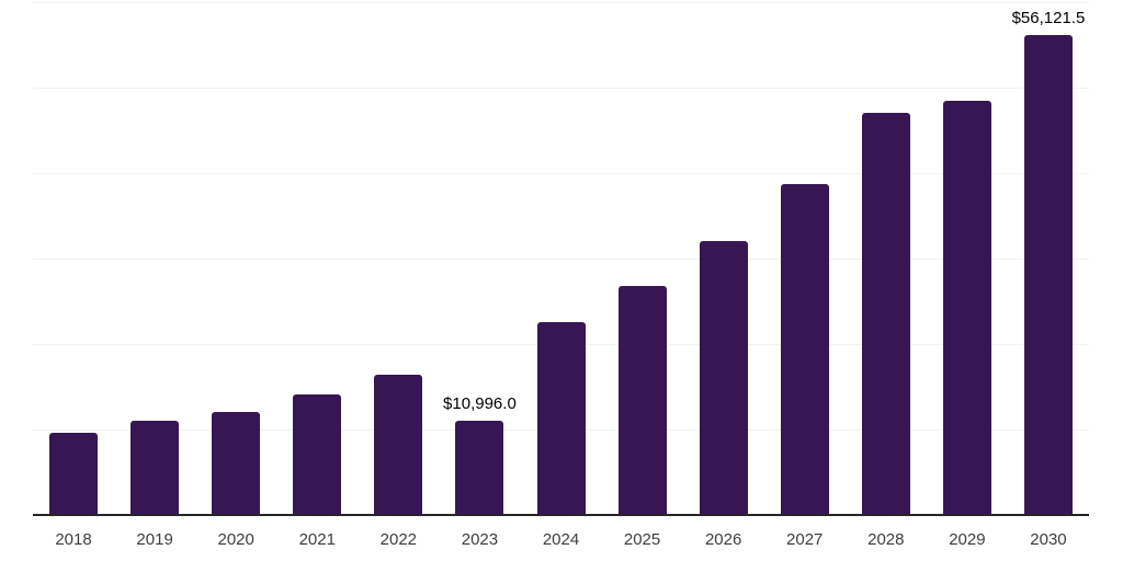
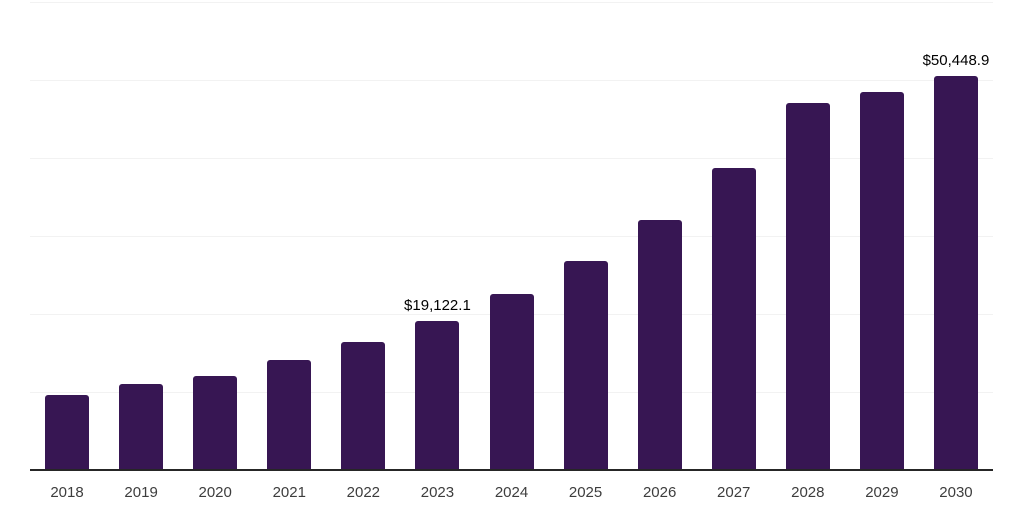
2023: $10,996.0 -> $19,122.1
2030: $56,121.5 -> $50,448.9
